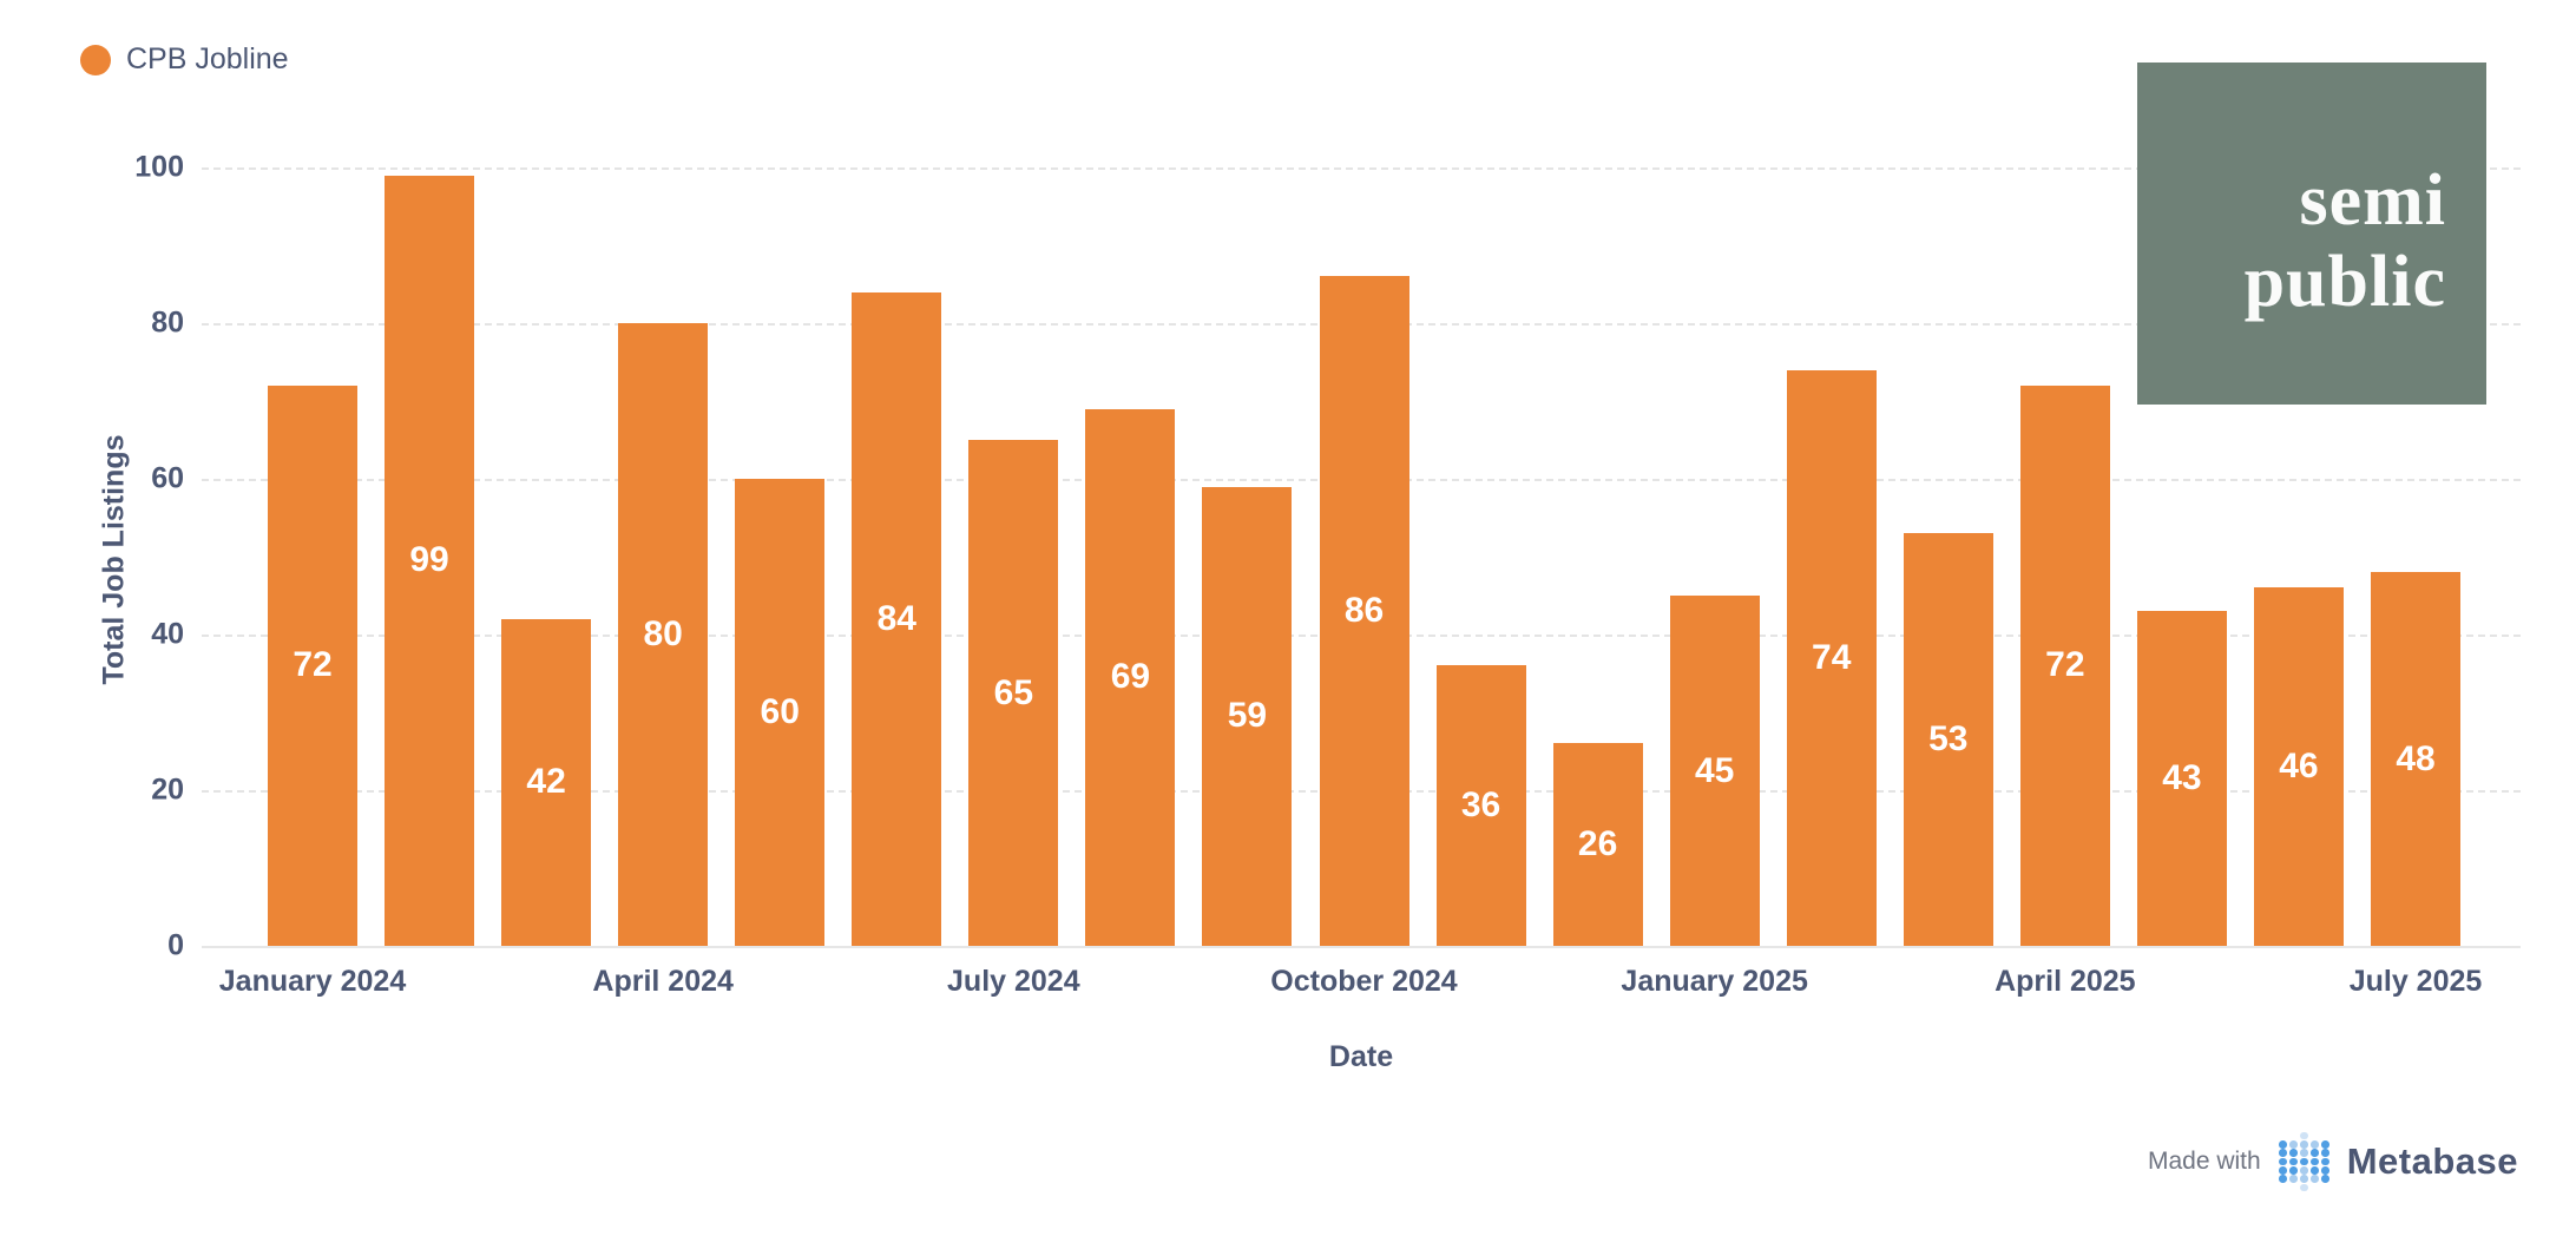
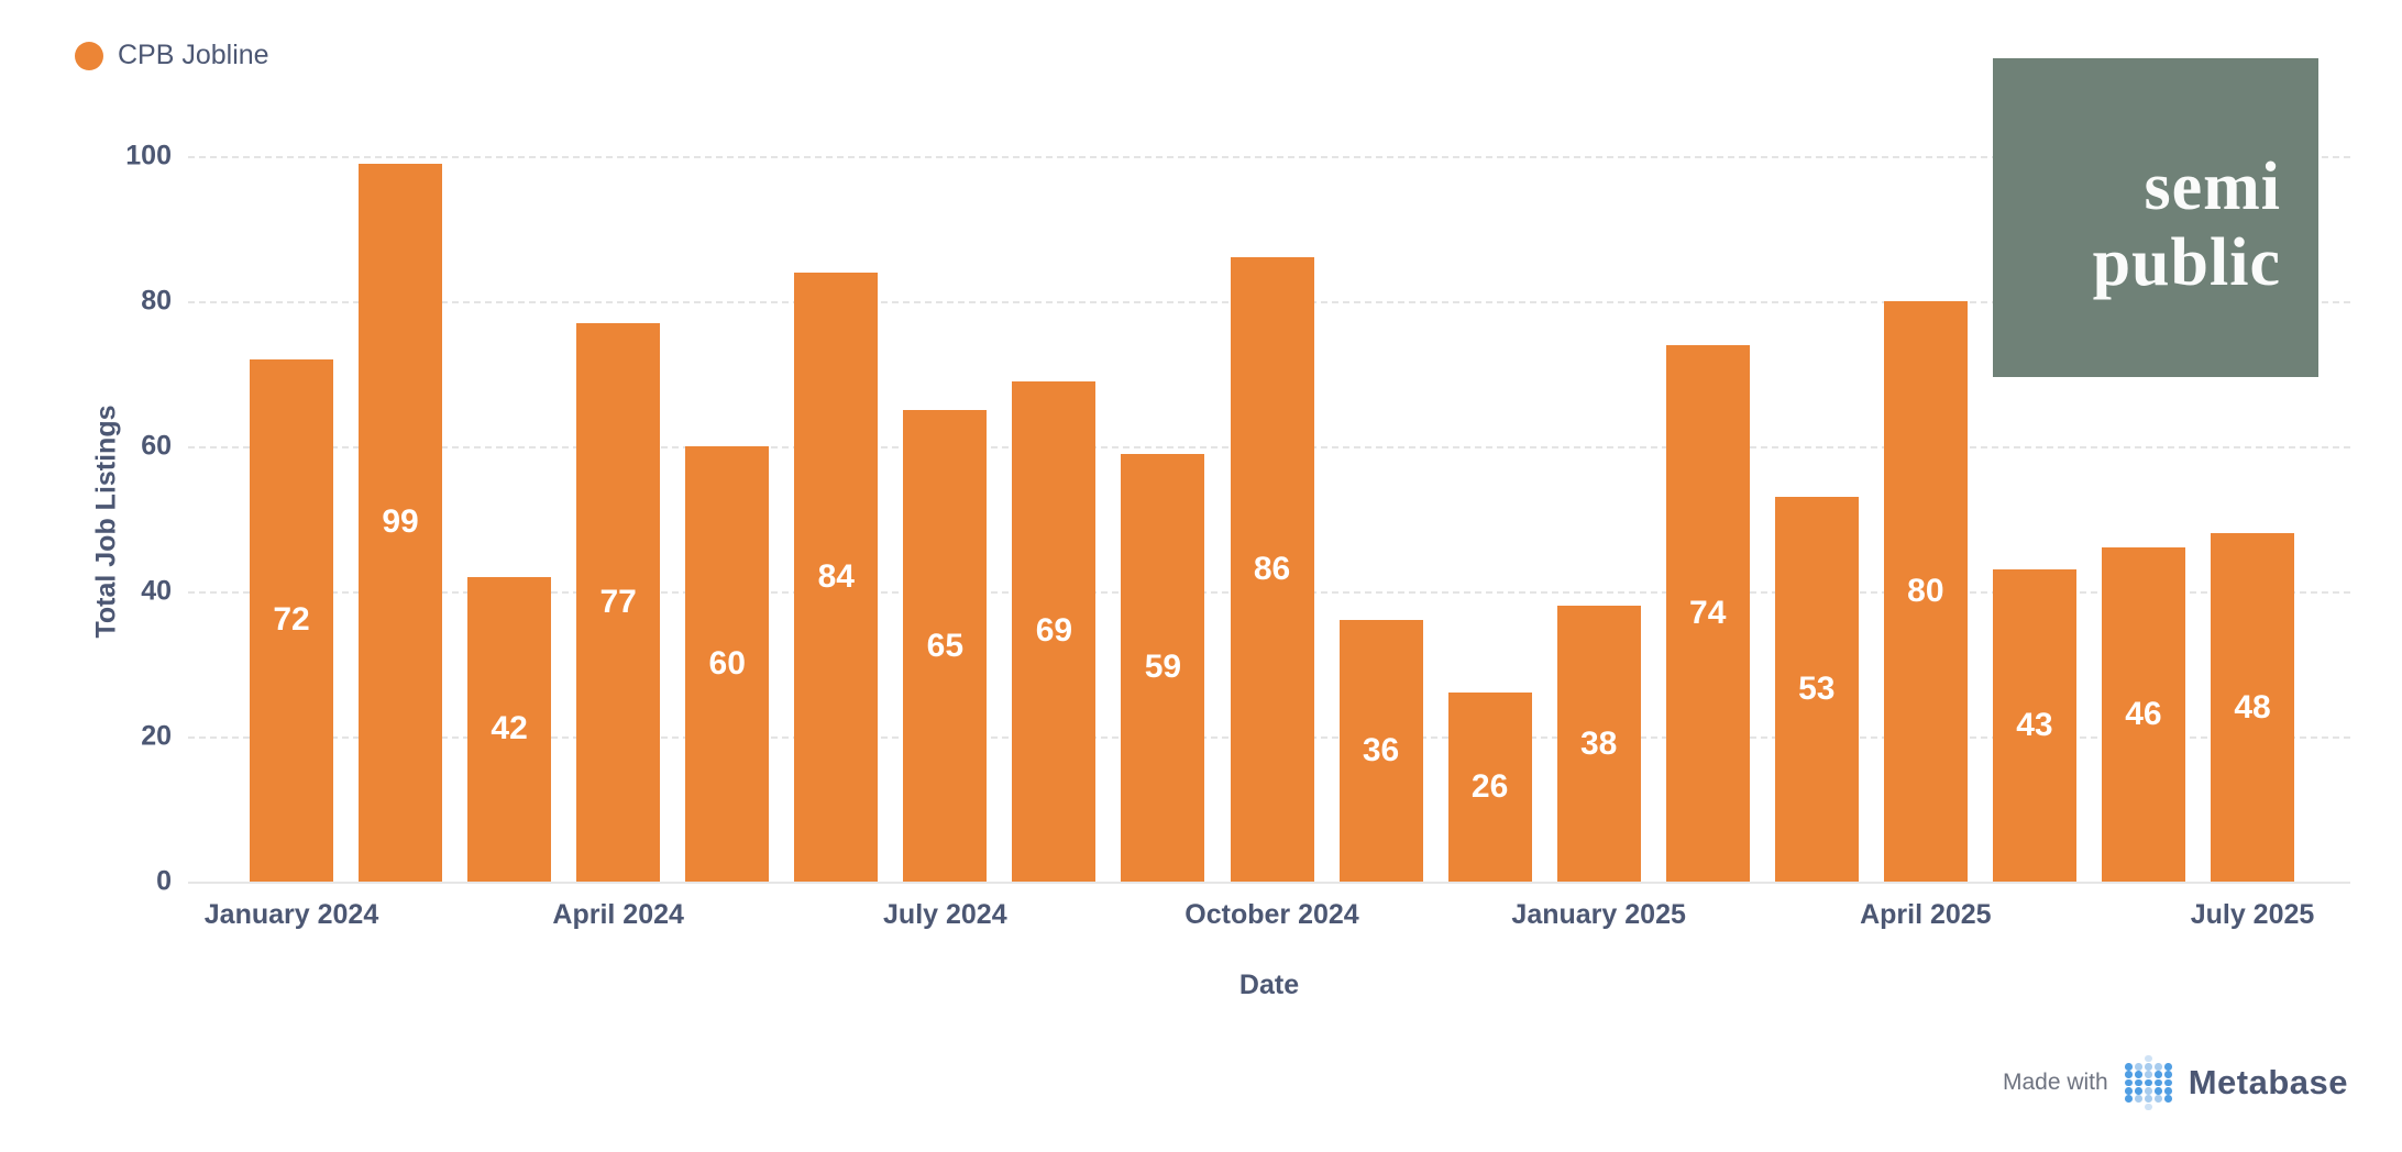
April 2024: 80 -> 77
January 2025: 45 -> 38
April 2025: 72 -> 80
